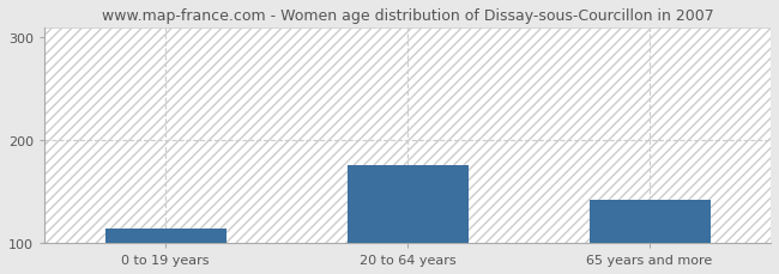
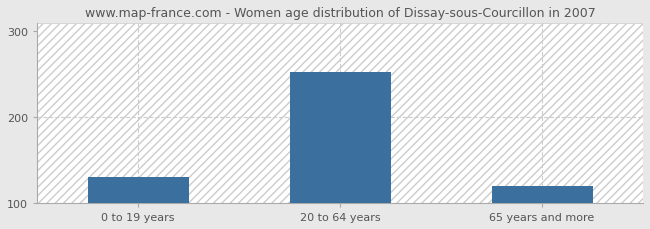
0 to 19 years: 114 -> 130
20 to 64 years: 176 -> 253
65 years and more: 142 -> 120
